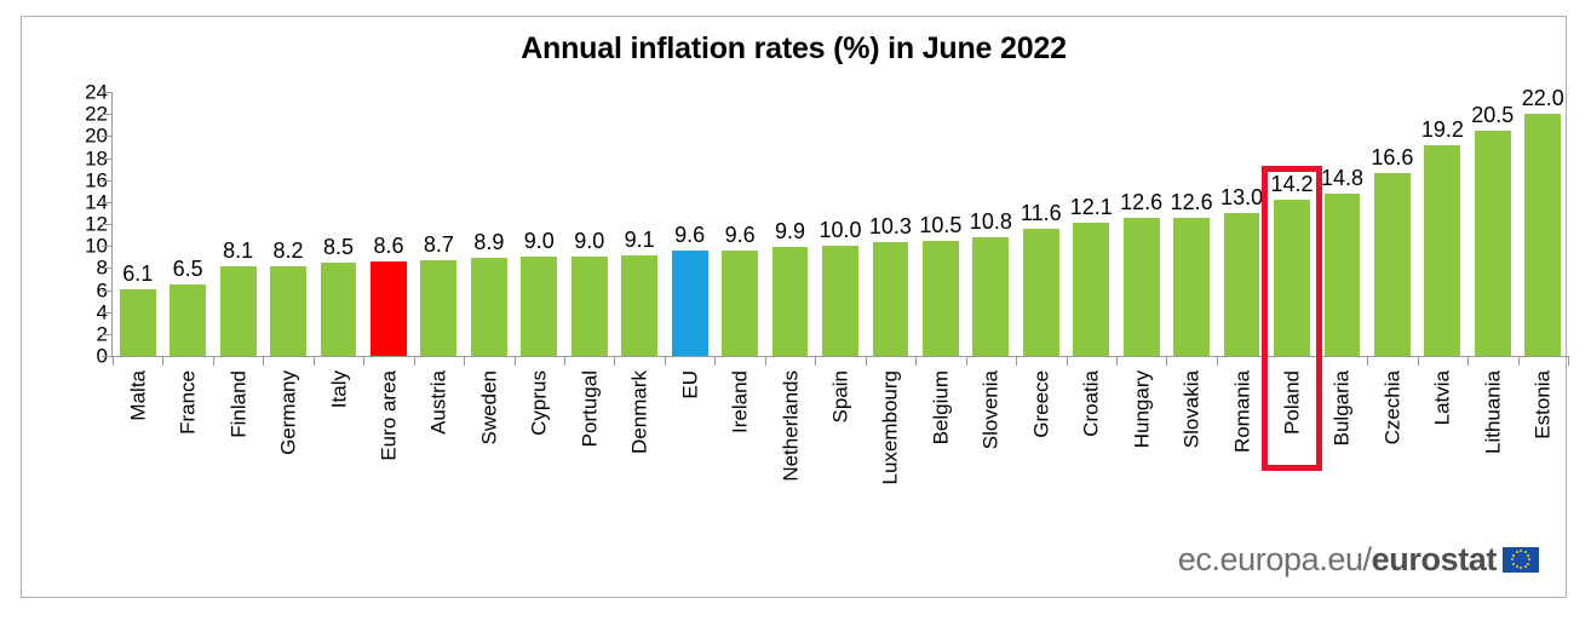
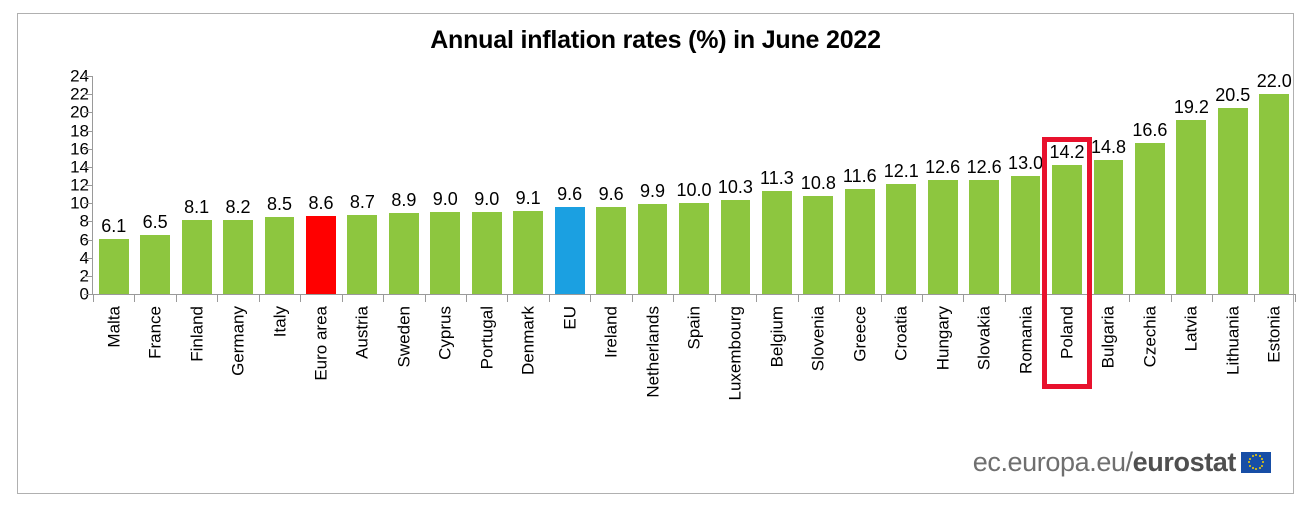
Belgium: 10.5 -> 11.3
